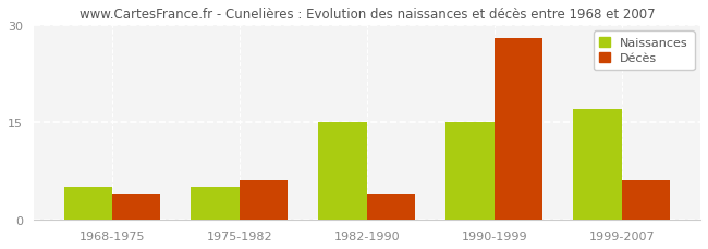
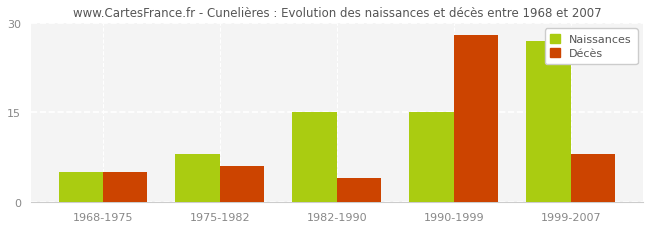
Décès/1968-1975: 4 -> 5
Naissances/1975-1982: 5 -> 8
Naissances/1999-2007: 17 -> 27
Décès/1999-2007: 6 -> 8
